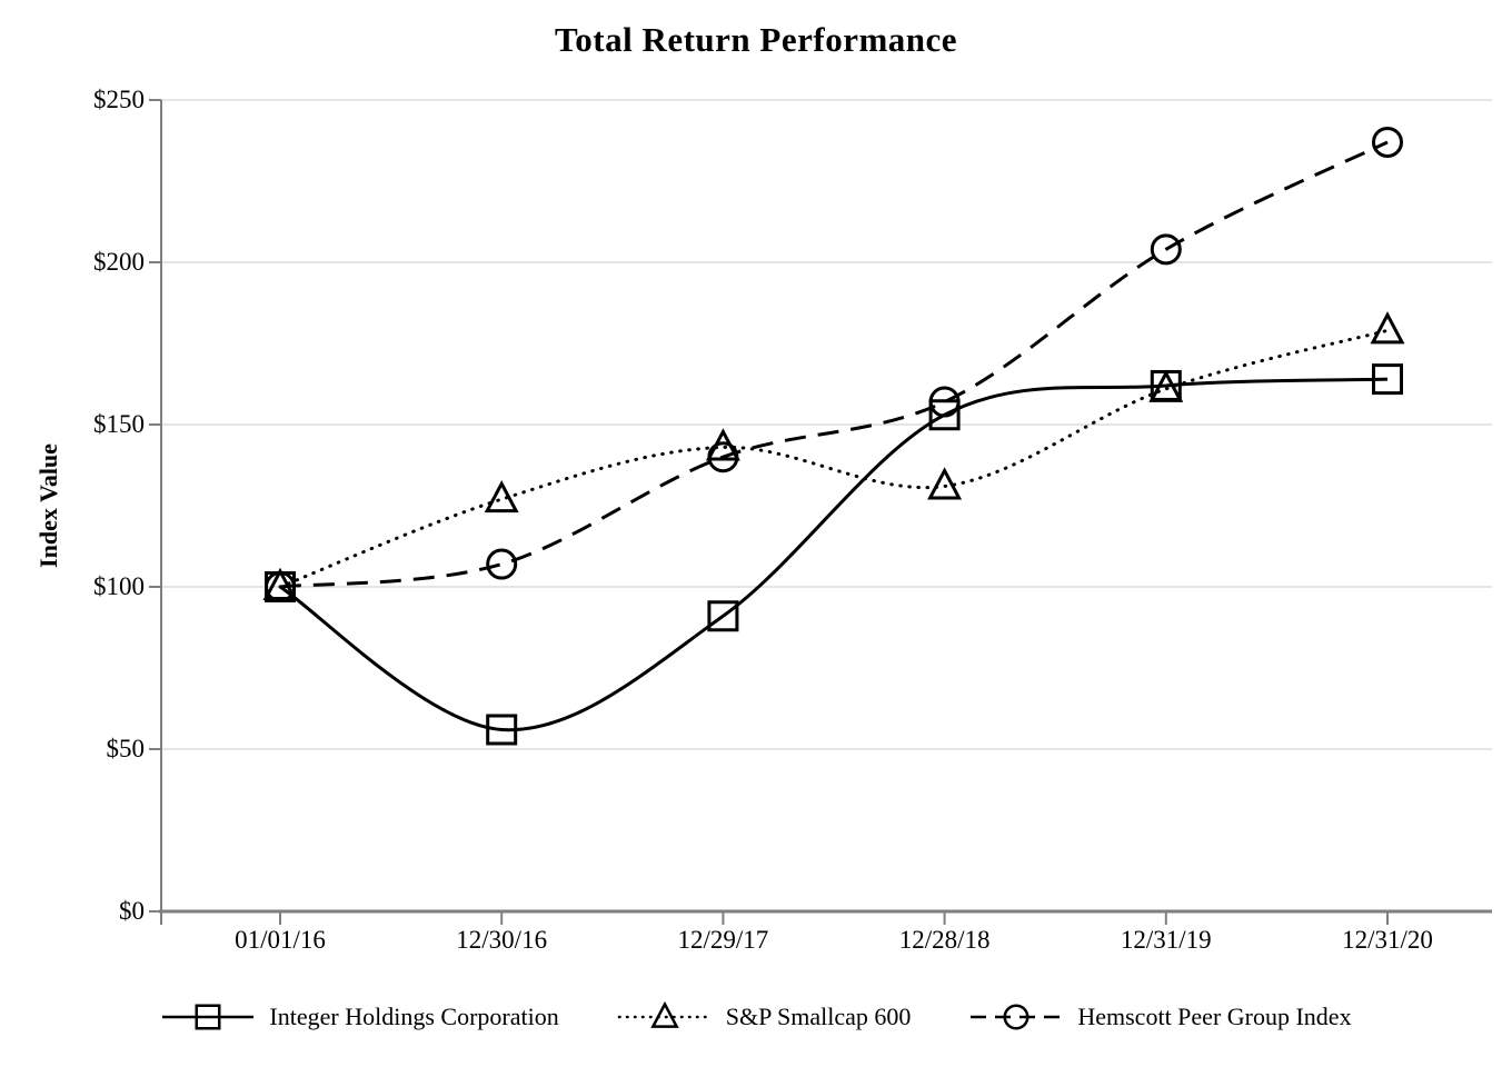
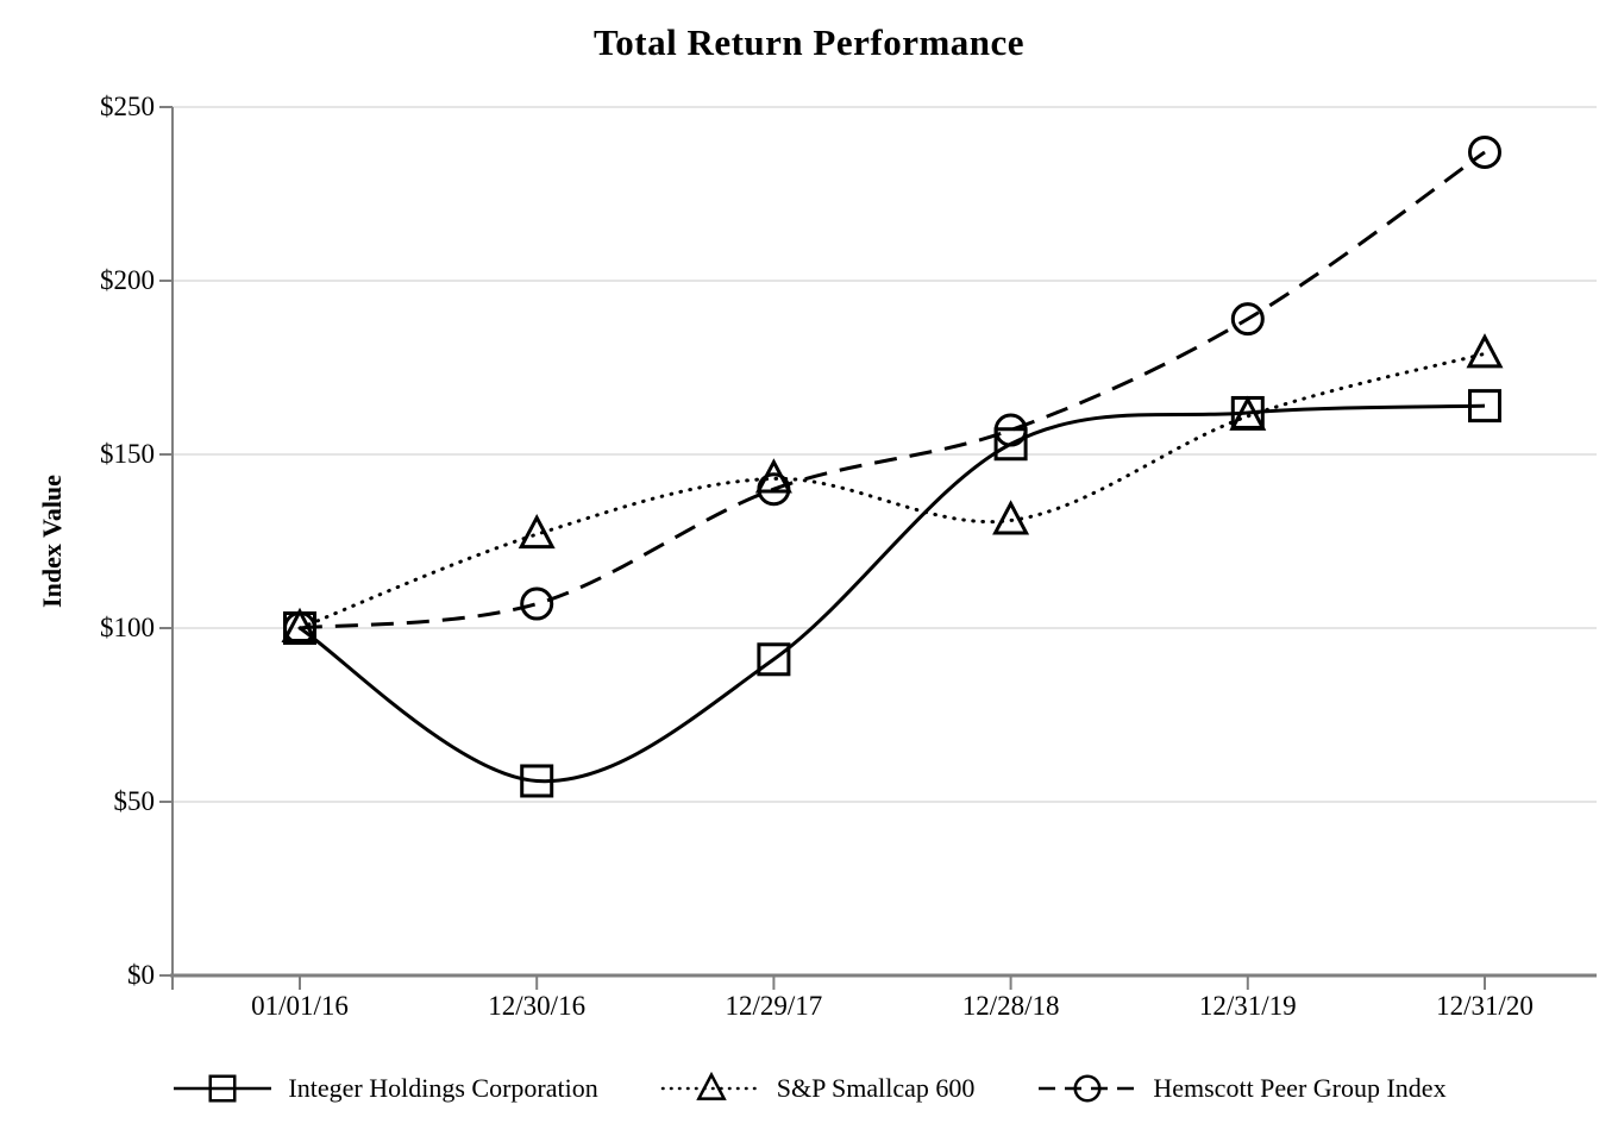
Hemscott Peer Group Index/12/31/19: $204 -> $189
